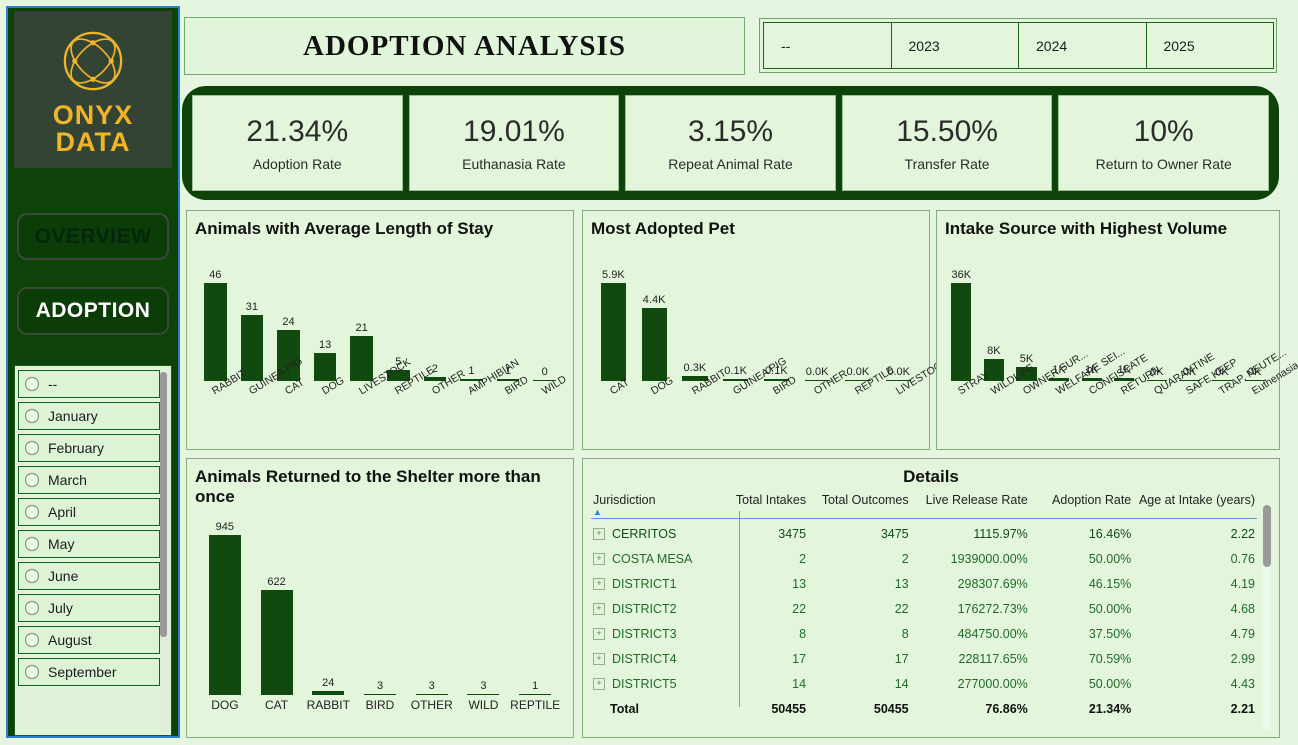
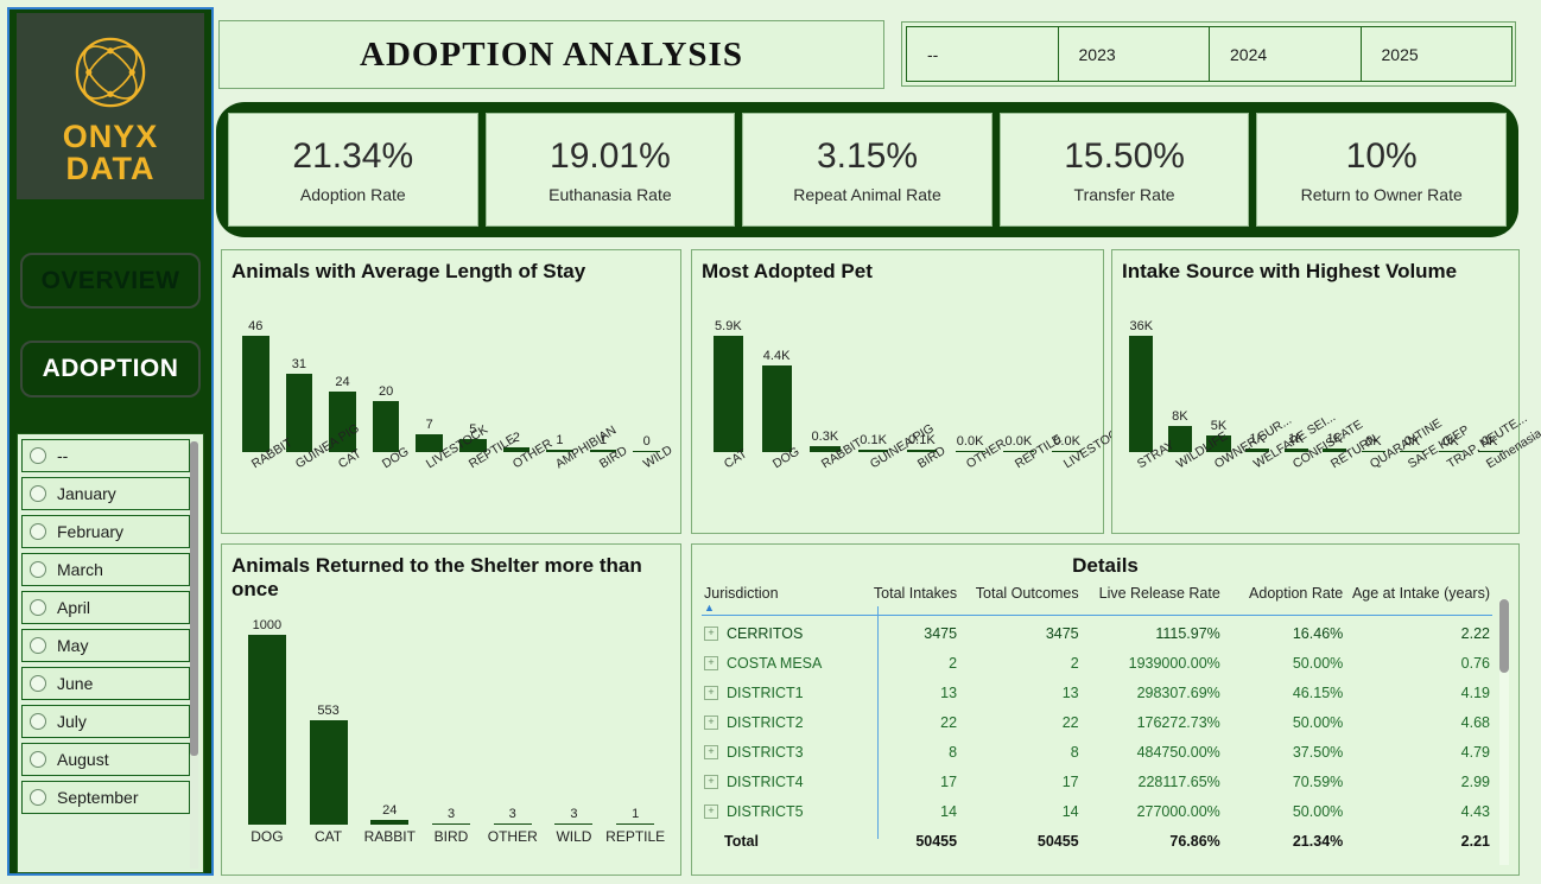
Animals with Average Length of Stay/DOG: 13 -> 20
Animals with Average Length of Stay/LIVESTOCK: 21 -> 7
Animals Returned to the Shelter more than once/DOG: 945 -> 1000
Animals Returned to the Shelter more than once/CAT: 622 -> 553
